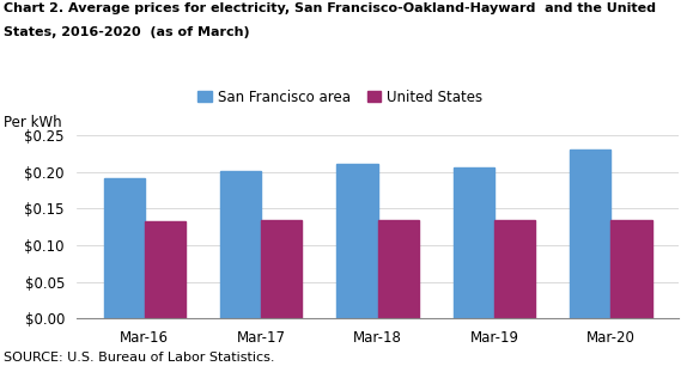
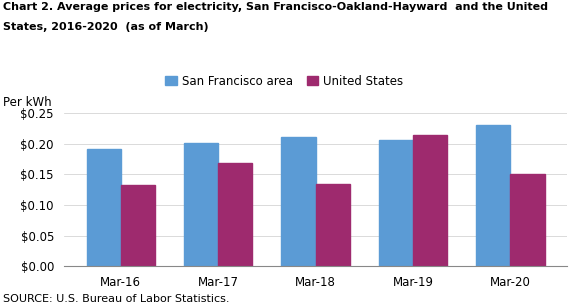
United States/Mar-17: $0.134 -> $0.168
United States/Mar-19: $0.134 -> $0.214
United States/Mar-20: $0.134 -> $0.150
